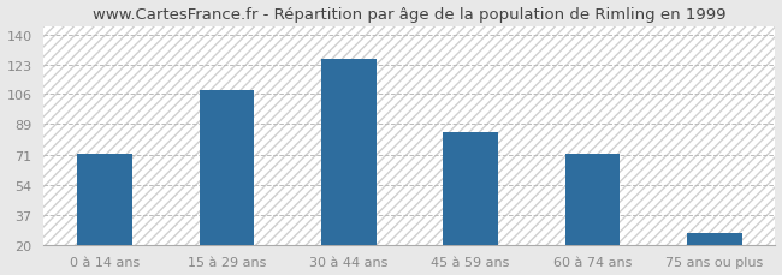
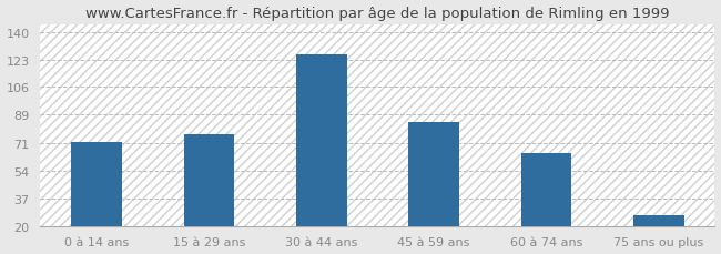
15 à 29 ans: 108 -> 77
60 à 74 ans: 72 -> 65
